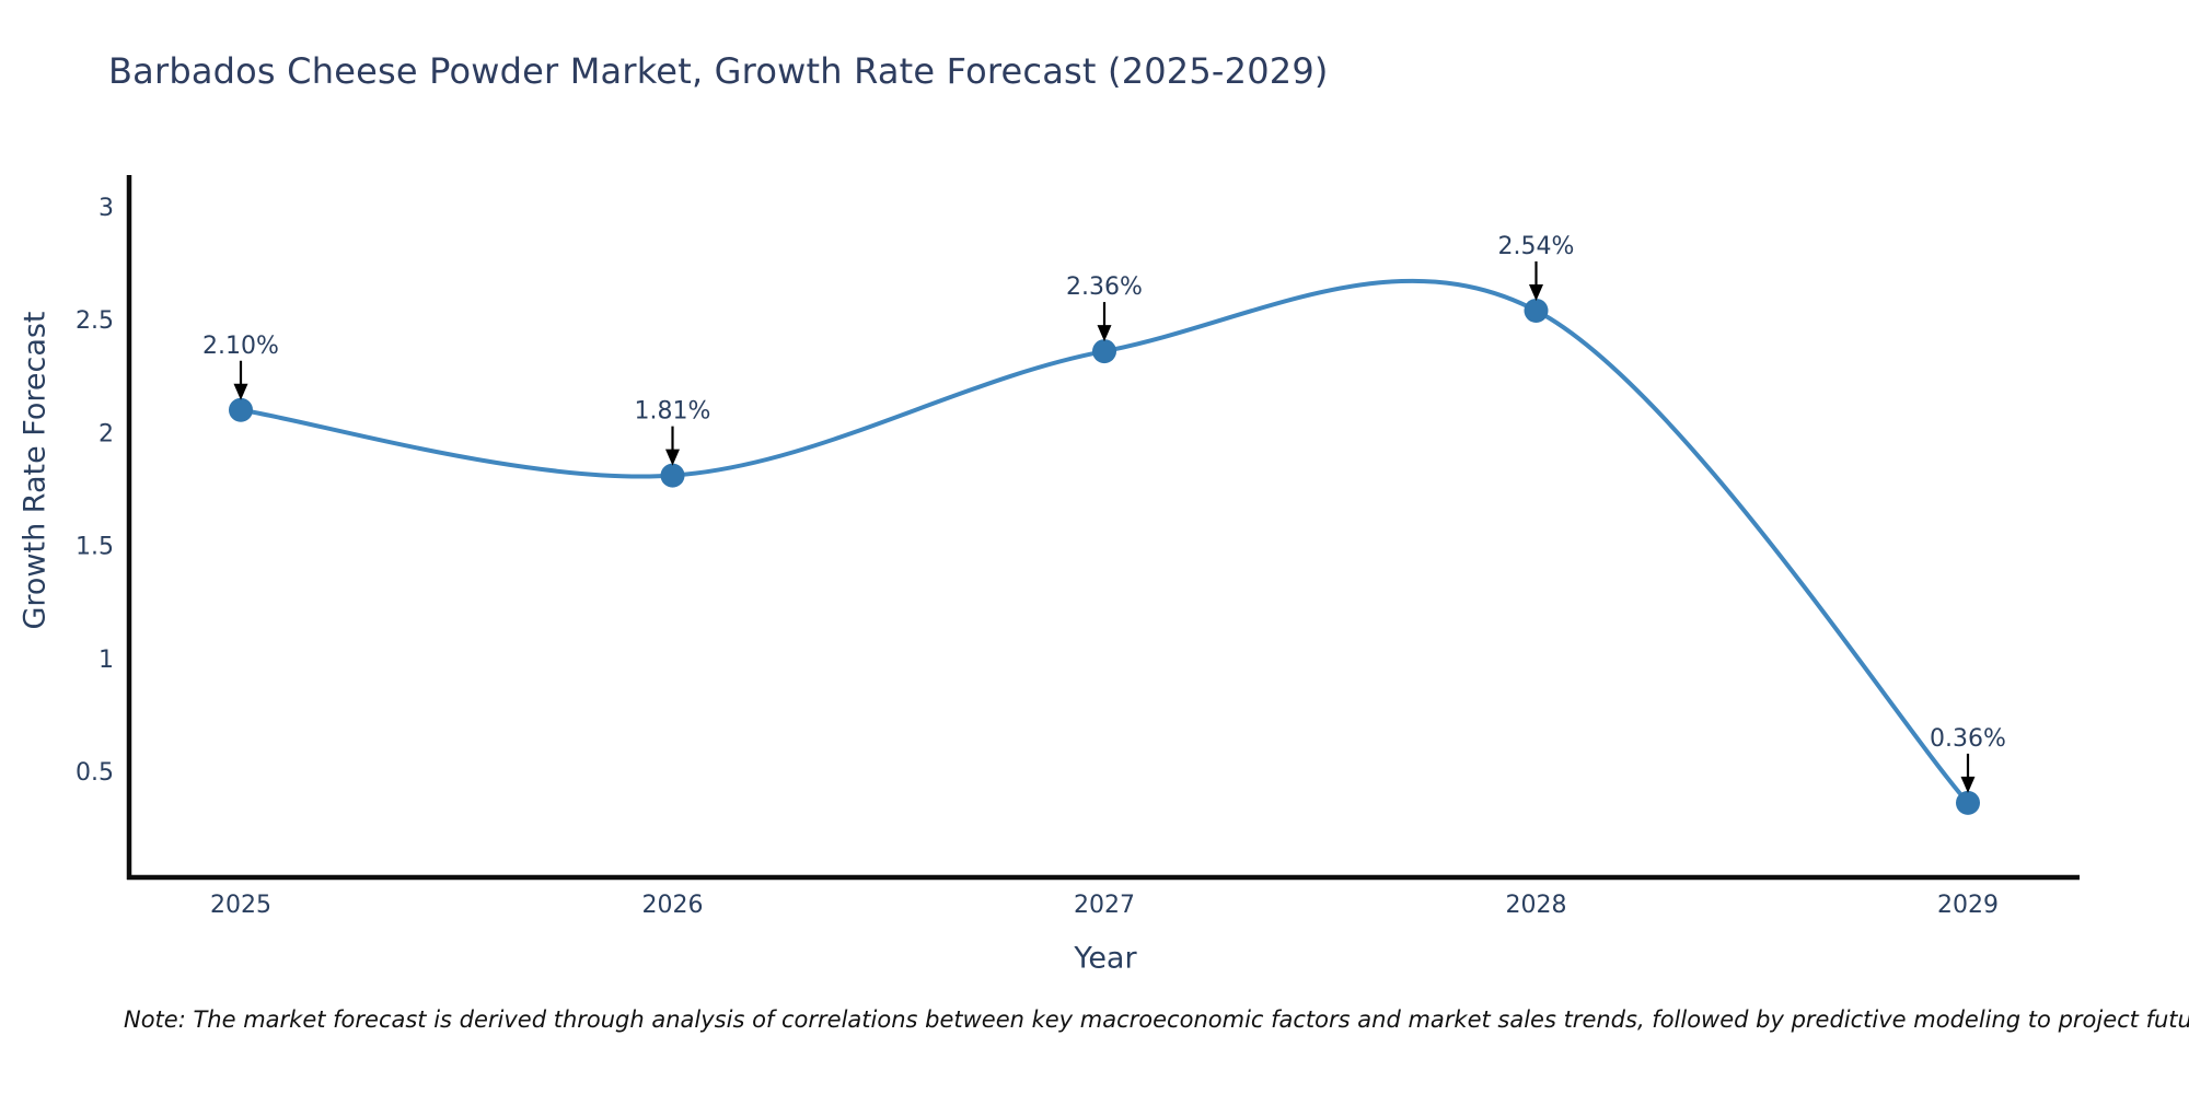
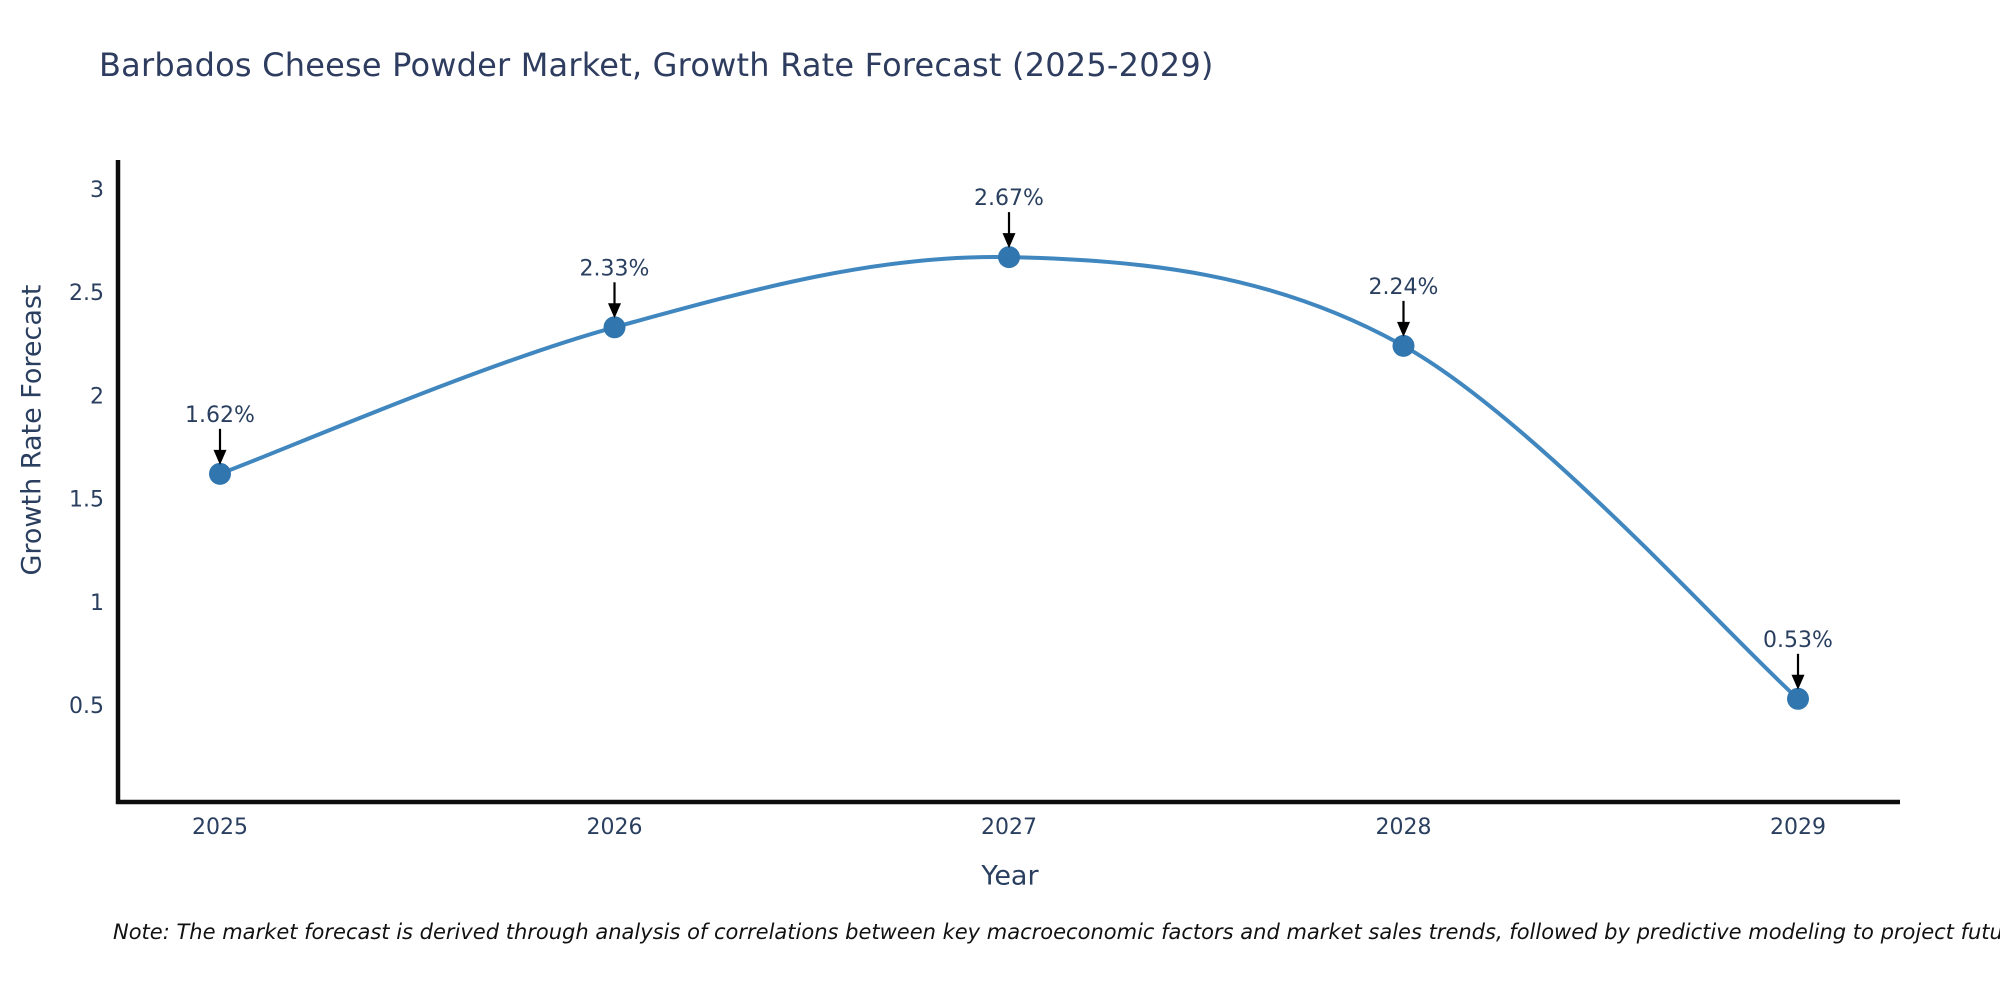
2025: 2.10% -> 1.62%
2026: 1.81% -> 2.33%
2027: 2.36% -> 2.67%
2028: 2.54% -> 2.24%
2029: 0.36% -> 0.53%
